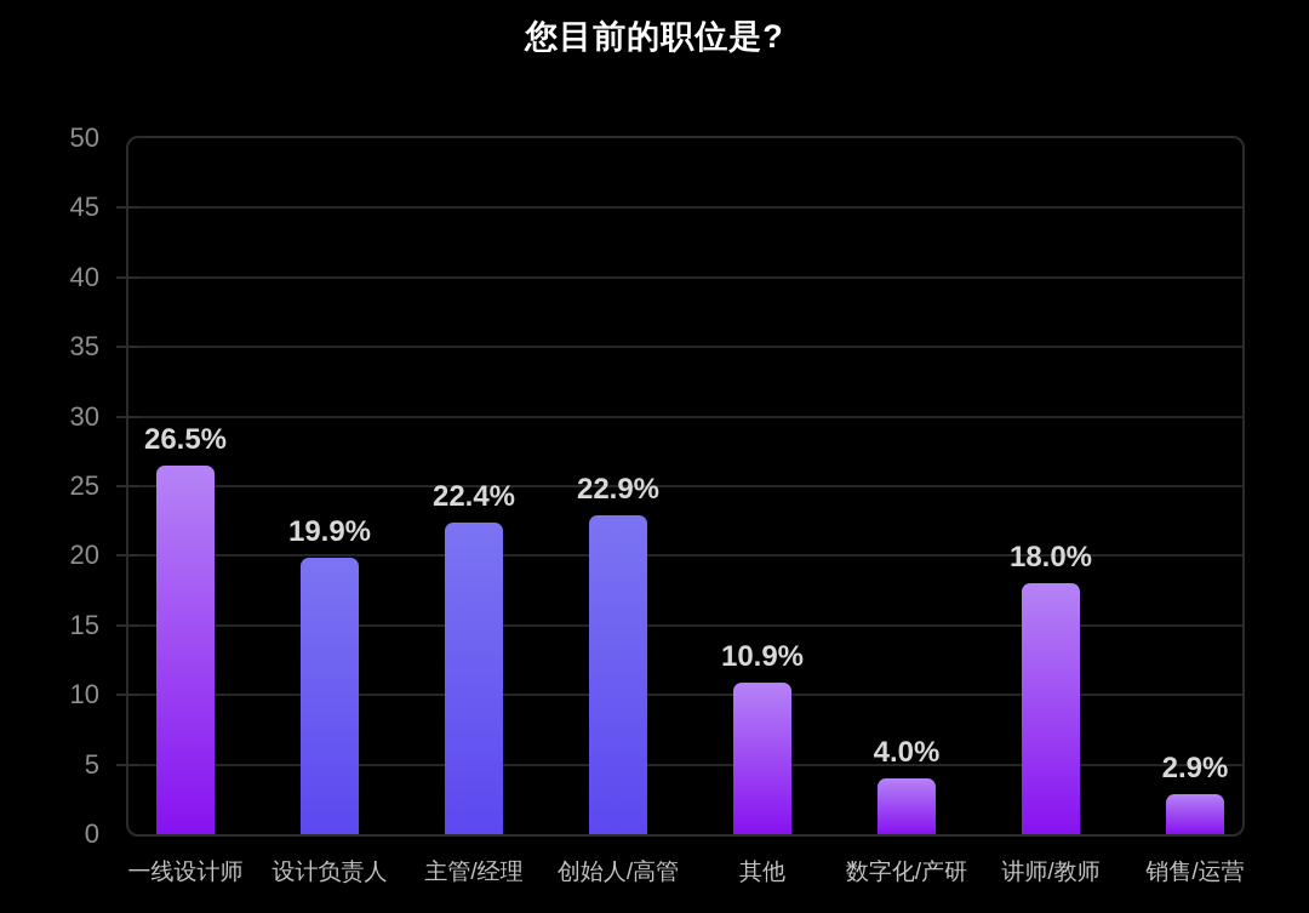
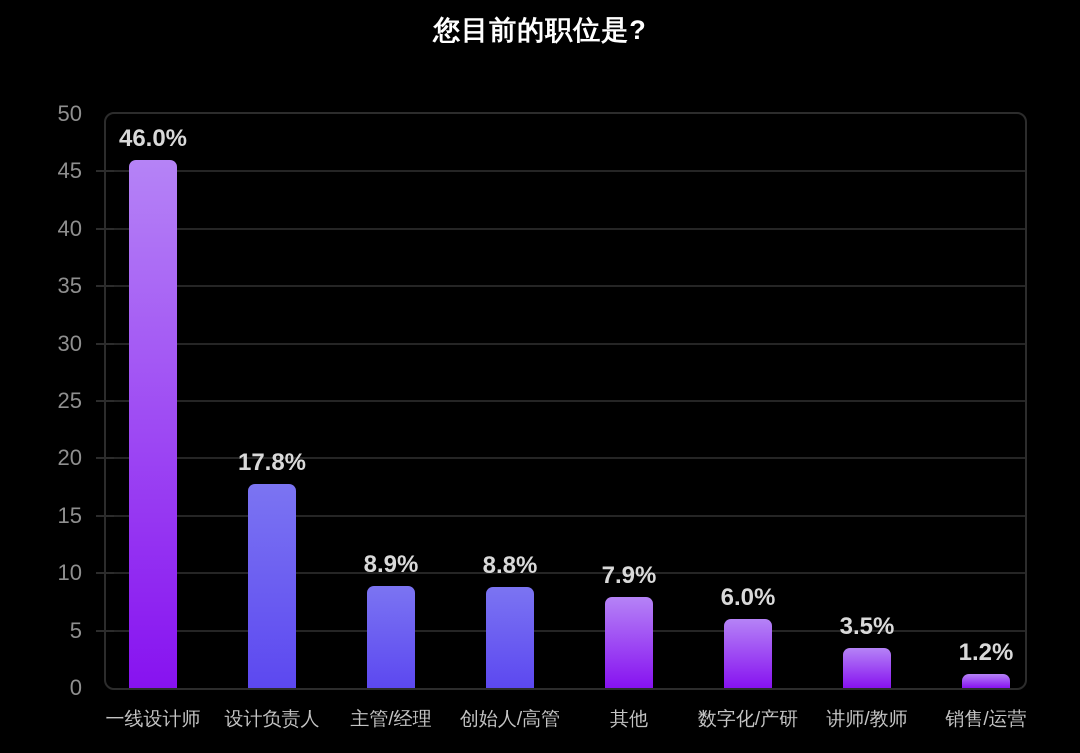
一线设计师: 26.5% -> 46.0%
设计负责人: 19.9% -> 17.8%
主管/经理: 22.4% -> 8.9%
创始人/高管: 22.9% -> 8.8%
其他: 10.9% -> 7.9%
数字化/产研: 4.0% -> 6.0%
讲师/教师: 18.0% -> 3.5%
销售/运营: 2.9% -> 1.2%
